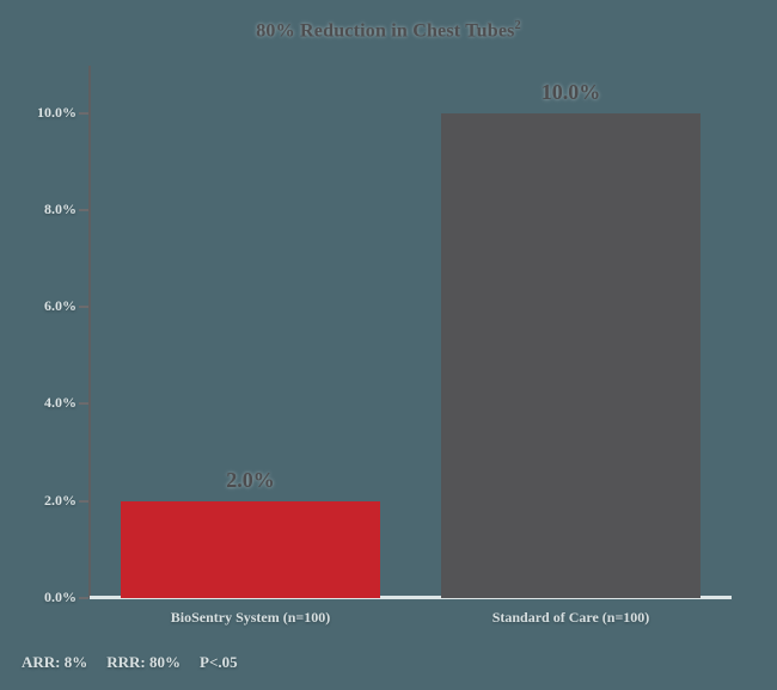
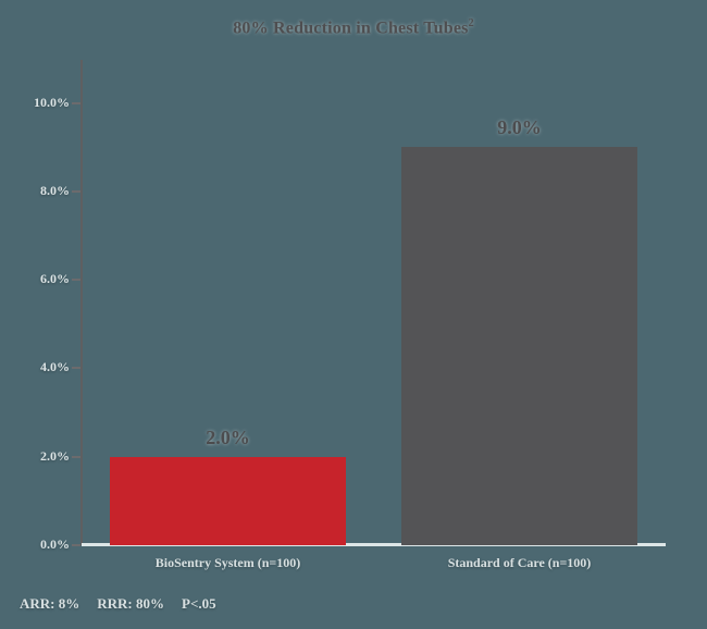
Standard of Care (n=100): 10.0% -> 9.0%
